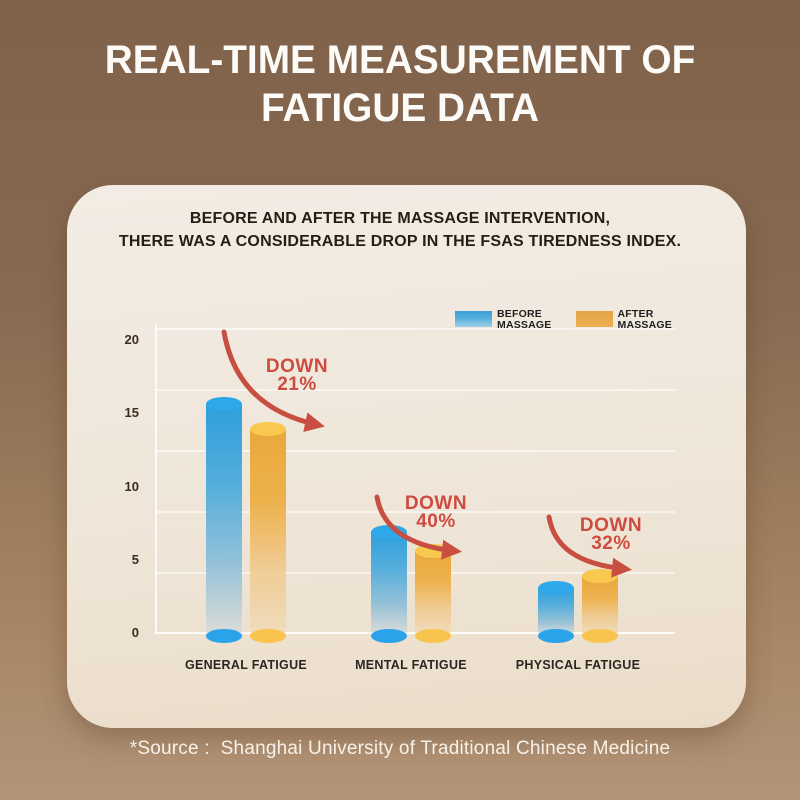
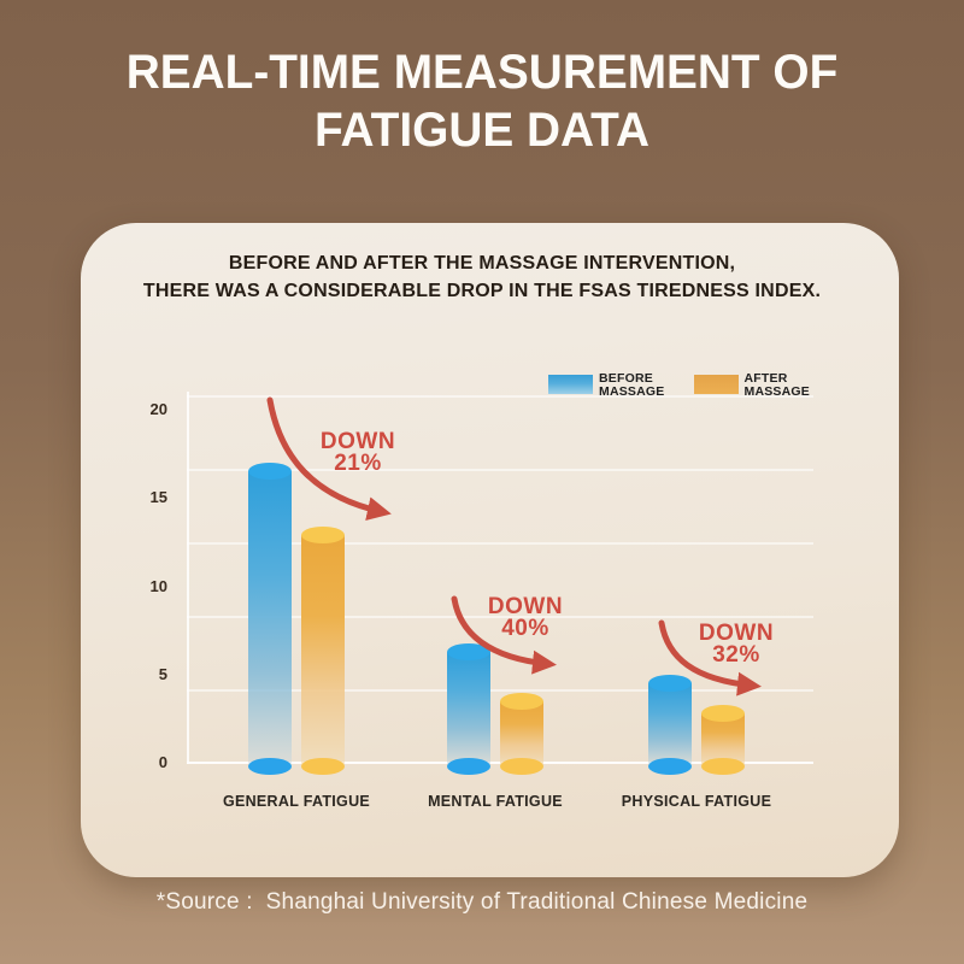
BEFORE MASSAGE/GENERAL FATIGUE: 15.6 -> 16.5
AFTER MASSAGE/GENERAL FATIGUE: 13.9 -> 12.9
BEFORE MASSAGE/MENTAL FATIGUE: 6.9 -> 6.3
AFTER MASSAGE/MENTAL FATIGUE: 5.6 -> 3.5
BEFORE MASSAGE/PHYSICAL FATIGUE: 3.1 -> 4.5
AFTER MASSAGE/PHYSICAL FATIGUE: 3.9 -> 2.8
